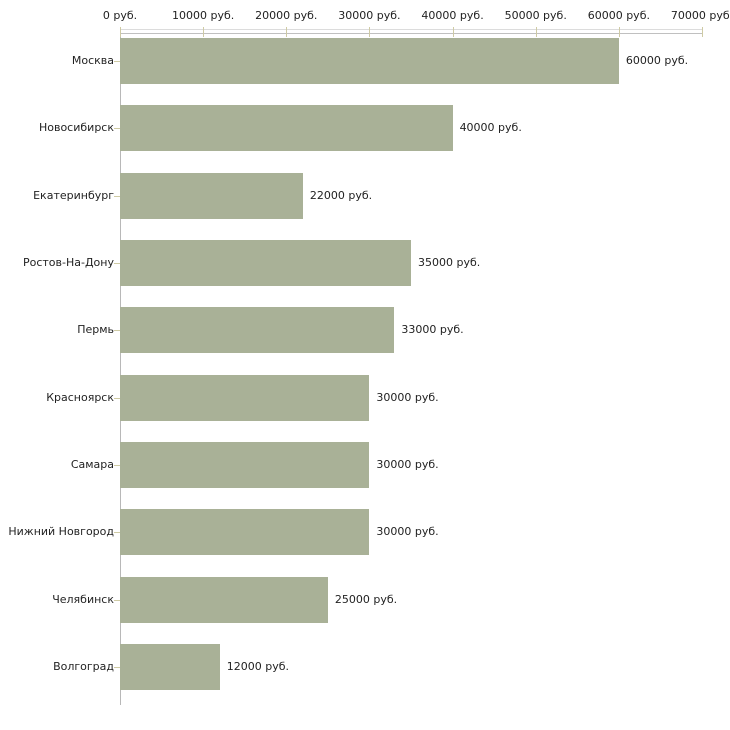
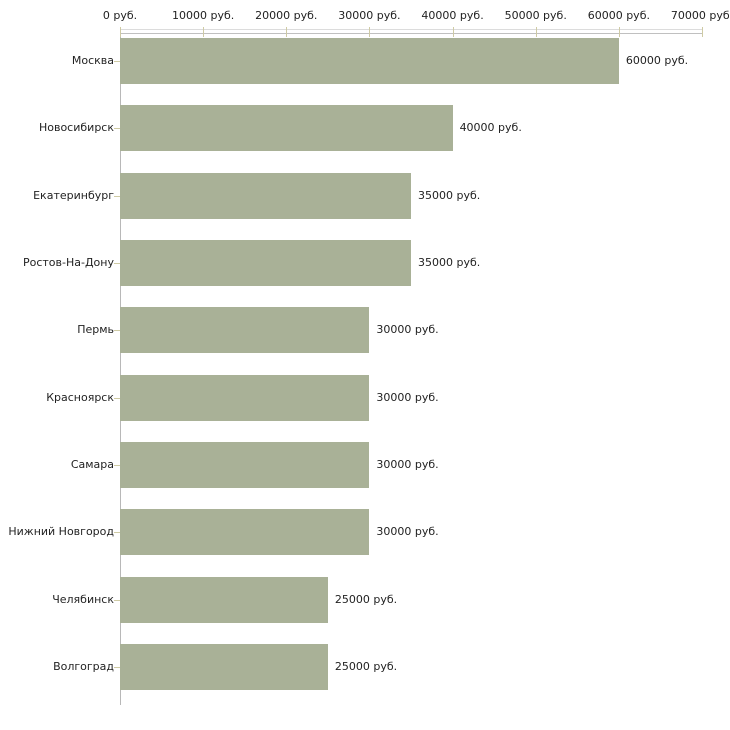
Екатеринбург: 22000 -> 35000
Пермь: 33000 -> 30000
Волгоград: 12000 -> 25000
